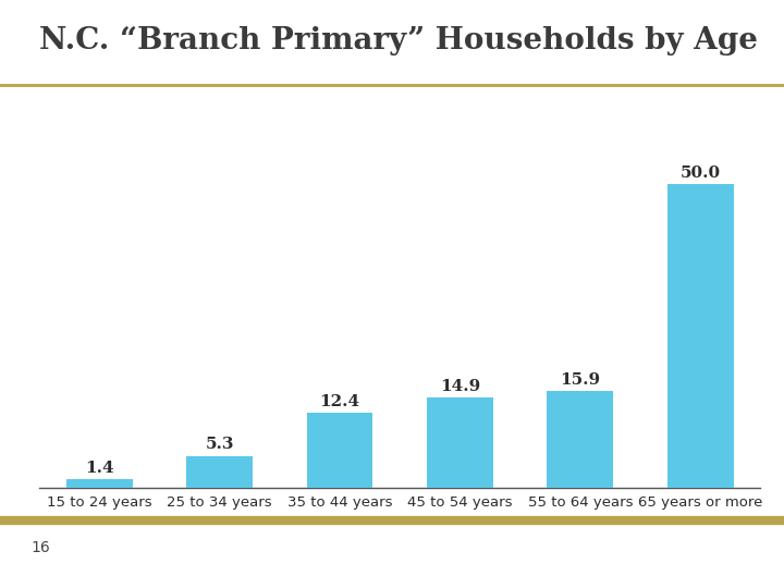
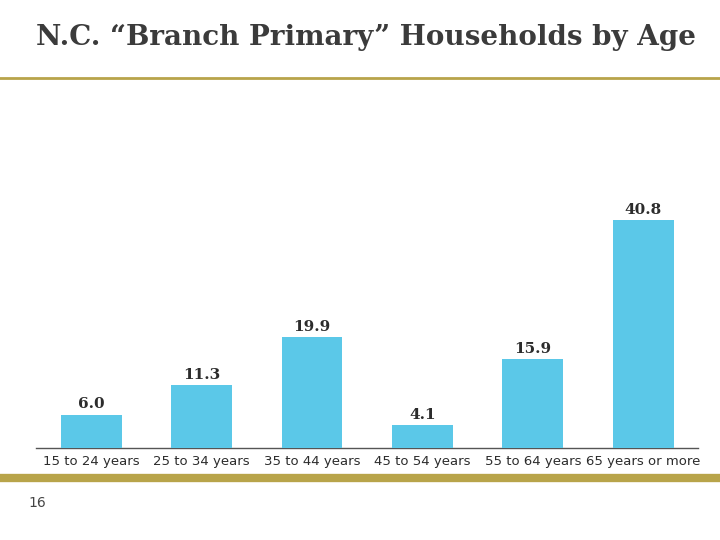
15 to 24 years: 1.4 -> 6.0
25 to 34 years: 5.3 -> 11.3
35 to 44 years: 12.4 -> 19.9
45 to 54 years: 14.9 -> 4.1
65 years or more: 50.0 -> 40.8
